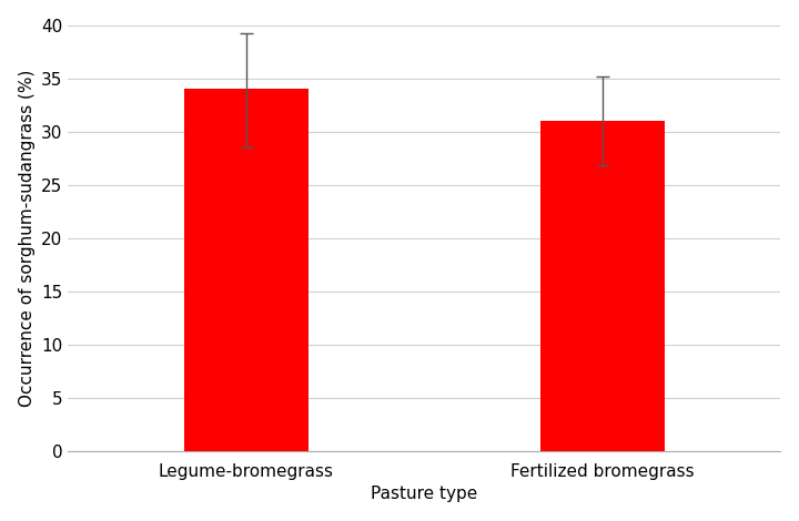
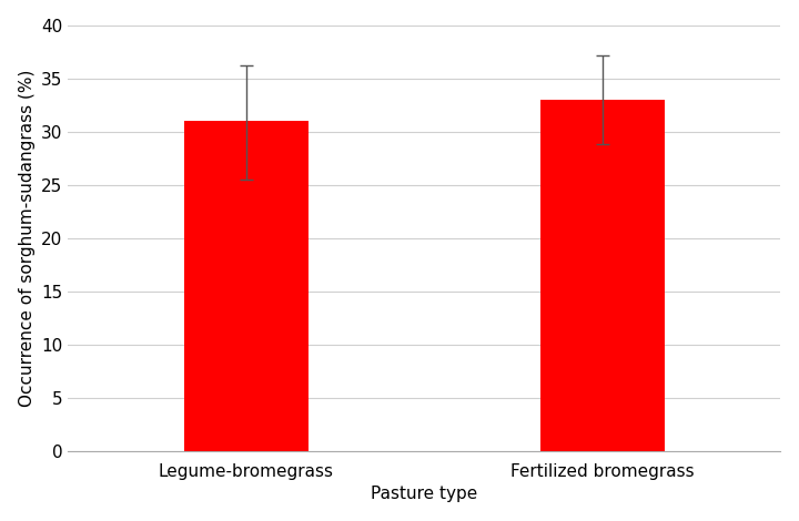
Legume-bromegrass: 34 -> 31
Fertilized bromegrass: 31 -> 33
